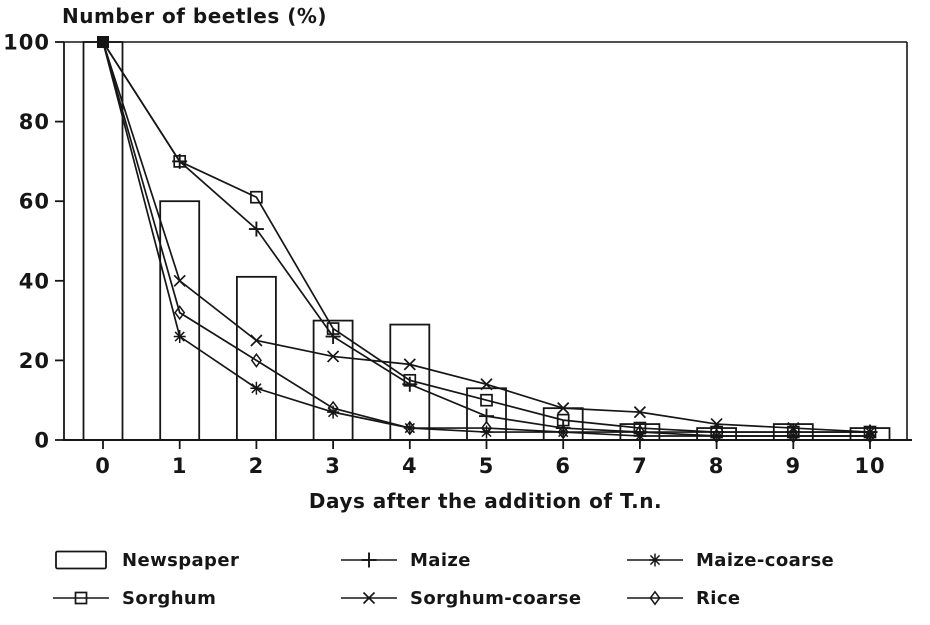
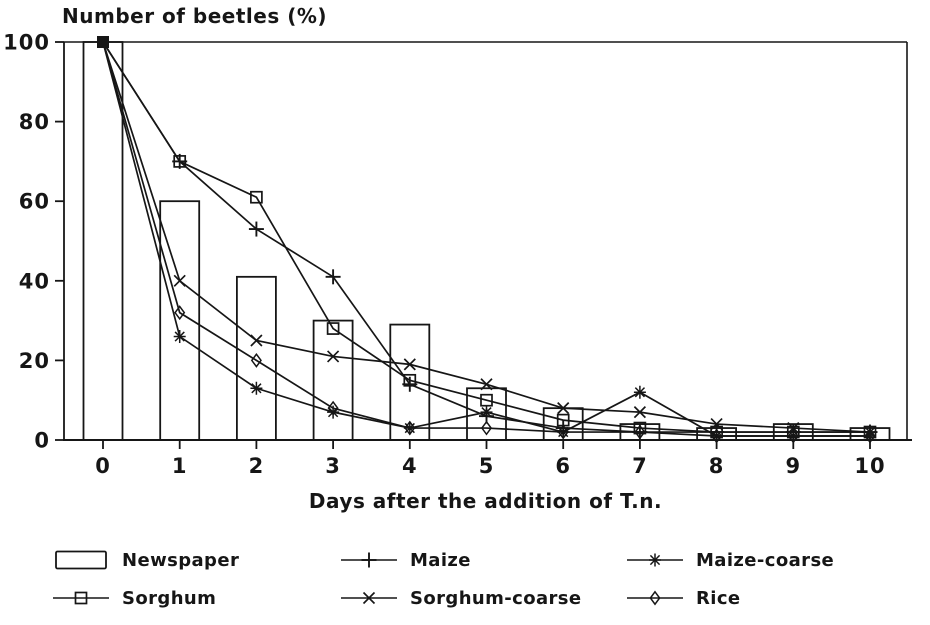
Maize/3: 26 -> 41
Maize-coarse/5: 2 -> 7
Maize-coarse/7: 1 -> 12
